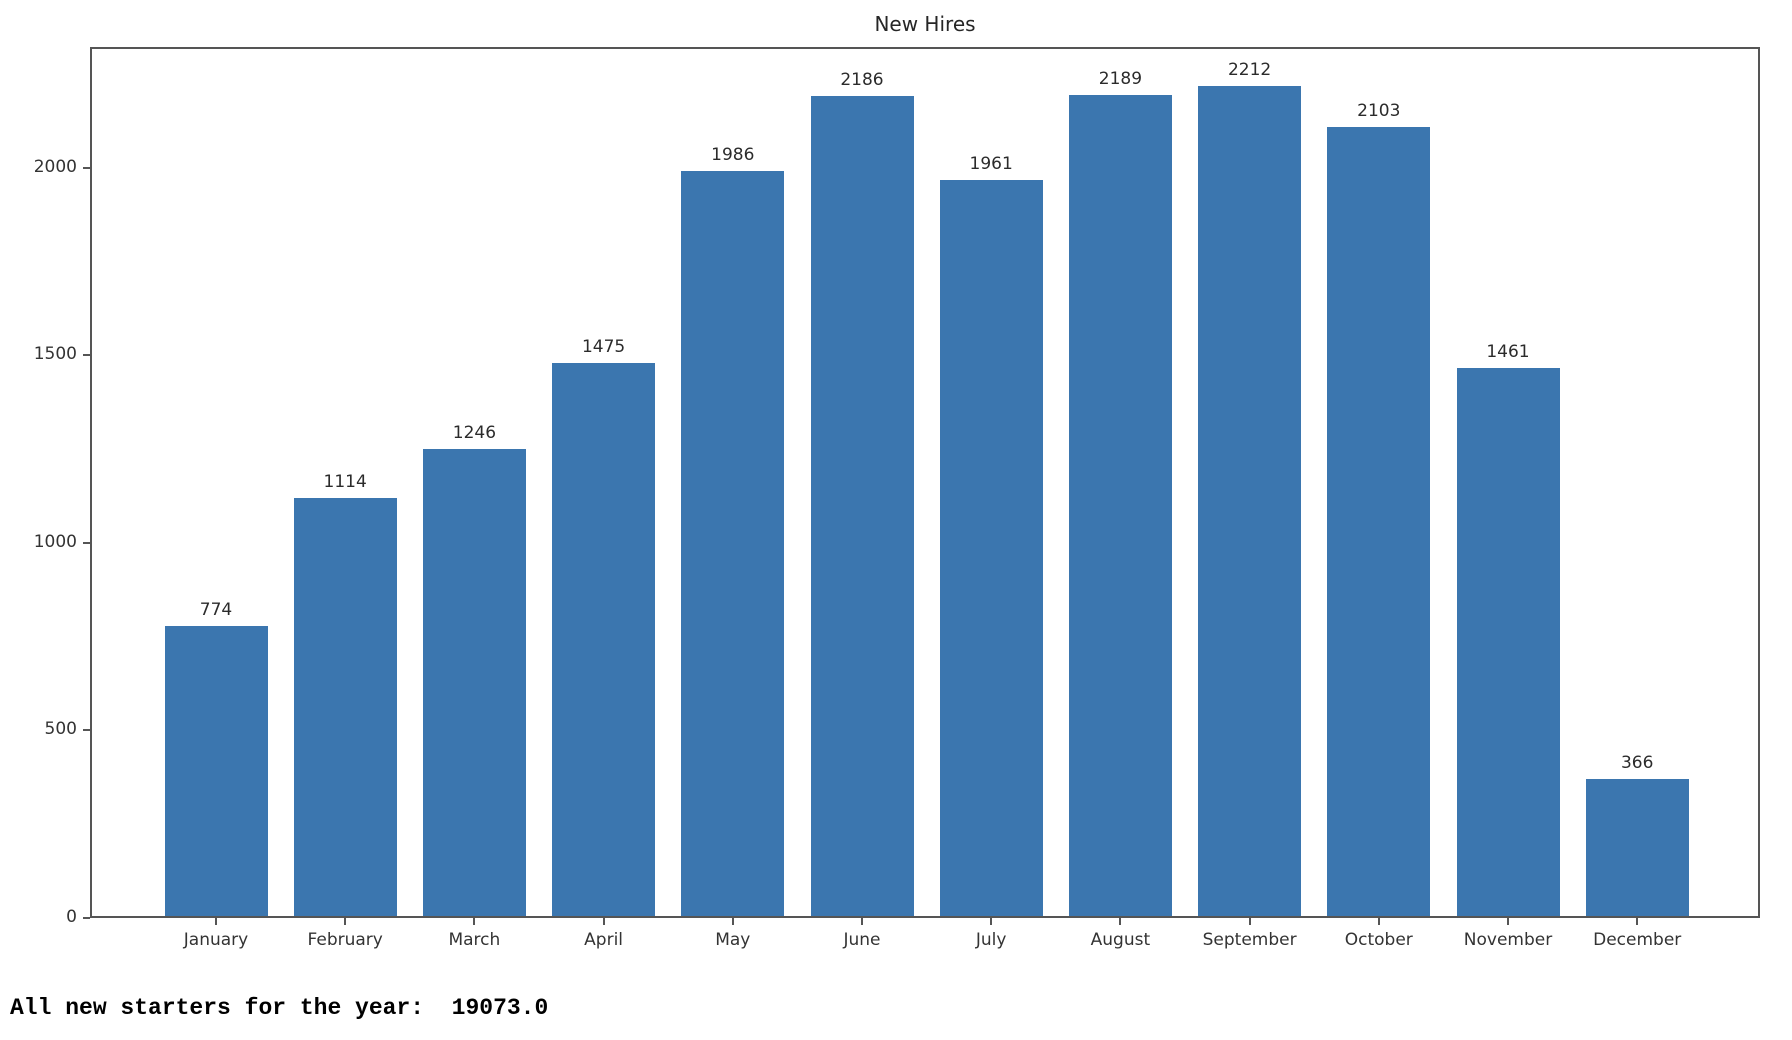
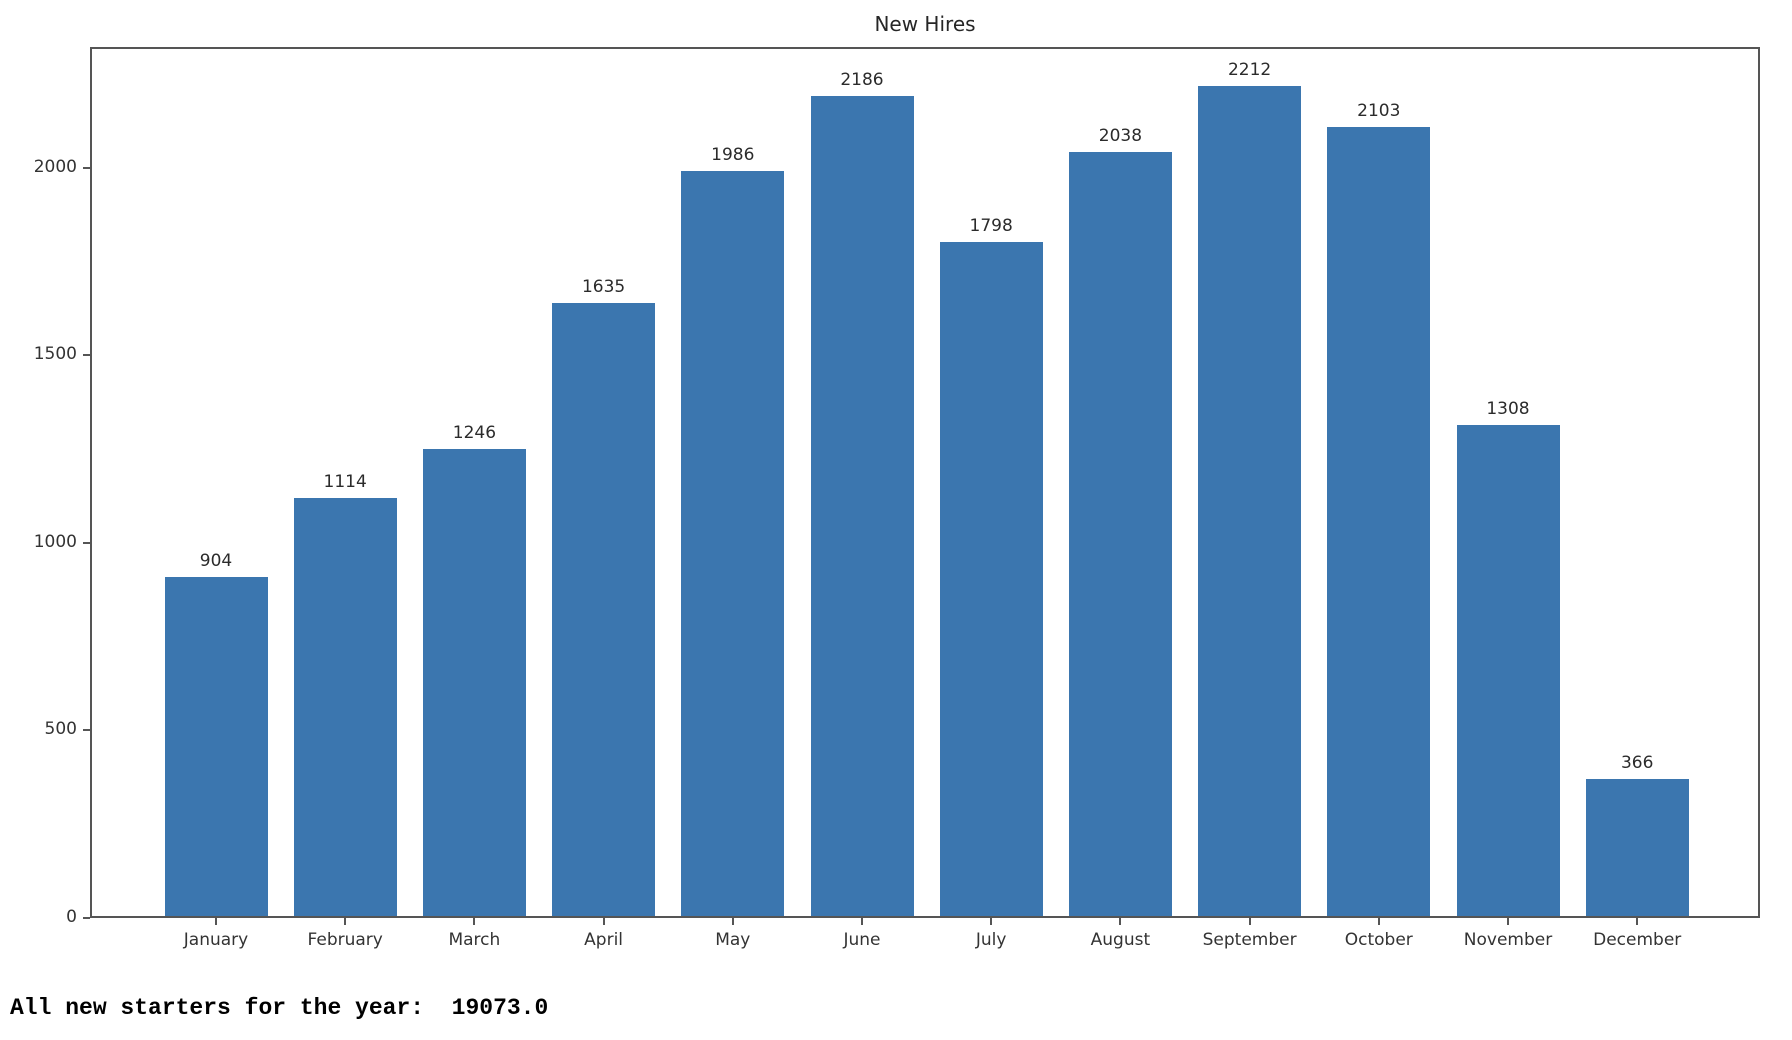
January: 774 -> 904
April: 1475 -> 1635
July: 1961 -> 1798
August: 2189 -> 2038
November: 1461 -> 1308
